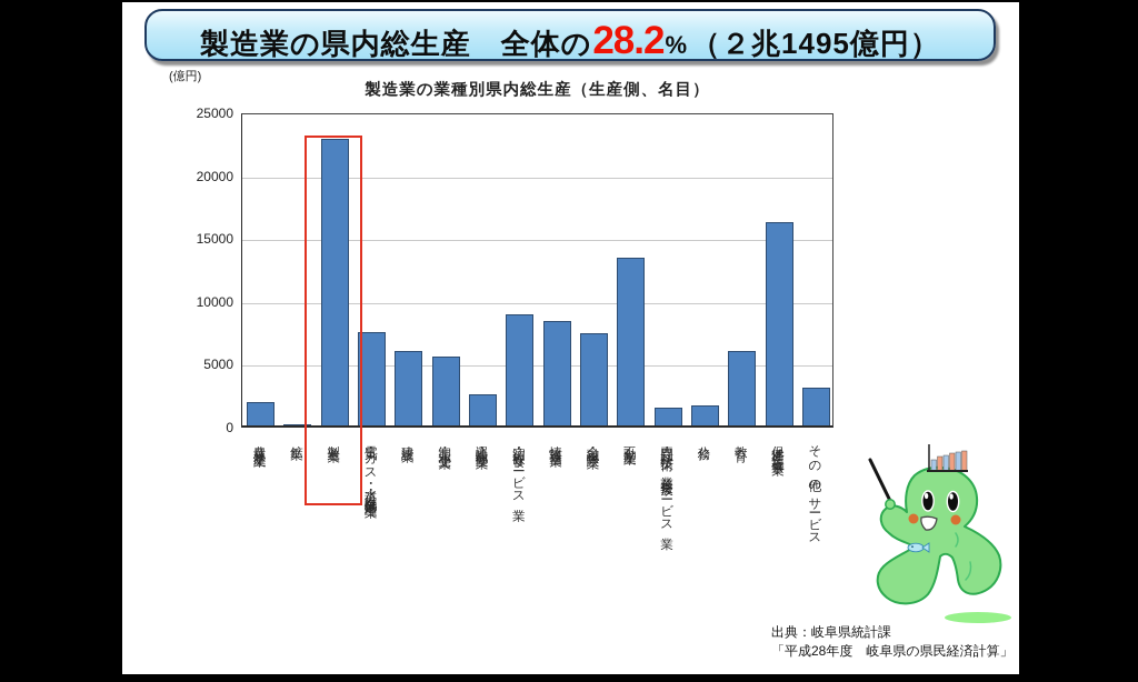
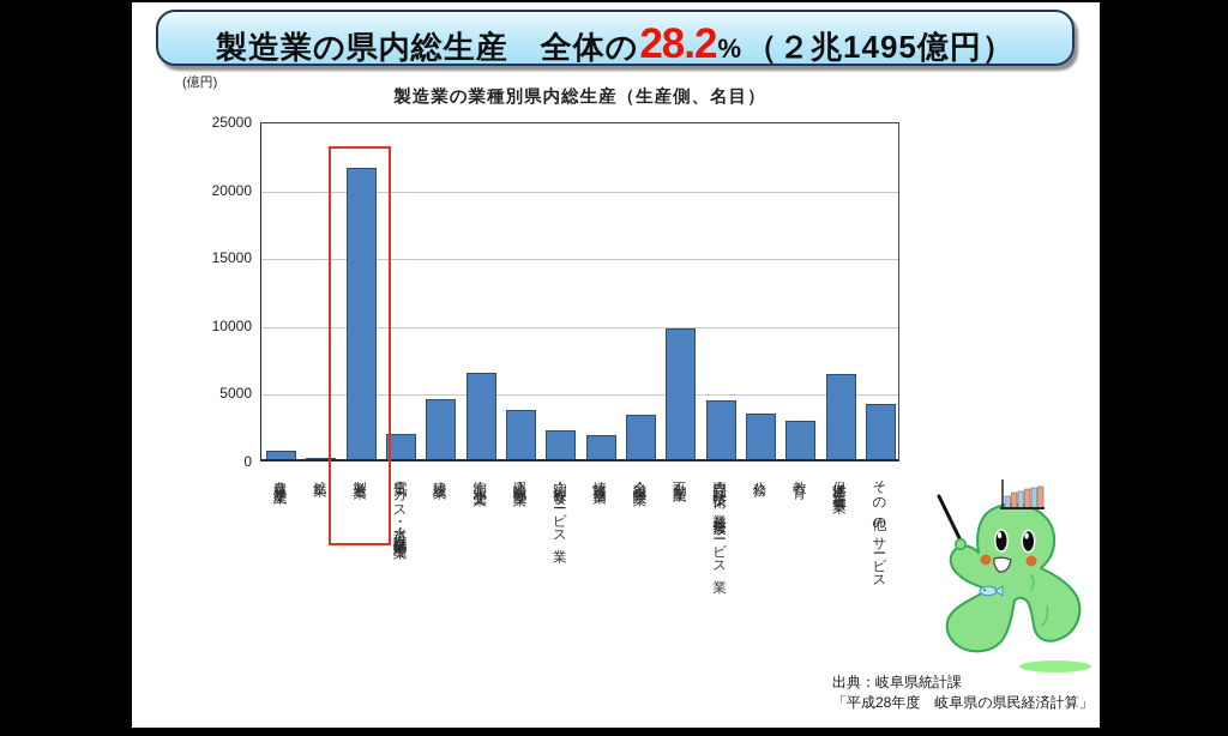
農林水産業: 1900 -> 600
製造業: 22800 -> 21500
電気・ガス・水道・廃棄物処理業: 7400 -> 1800
建設業: 5900 -> 4400
卸売・小売業: 5500 -> 6400
運輸・郵便業: 2500 -> 3600
宿泊・飲食サービス業: 8800 -> 2200
情報通信業: 8300 -> 1800
金融・保険業: 7300 -> 3300
不動産業: 13300 -> 9600
専門・科学技術、業務支援サービス業: 1400 -> 4300
公務: 1600 -> 3400
教育: 5900 -> 2800
保健衛生・社会事業: 16200 -> 6300
その他のサービス: 3000 -> 4100
